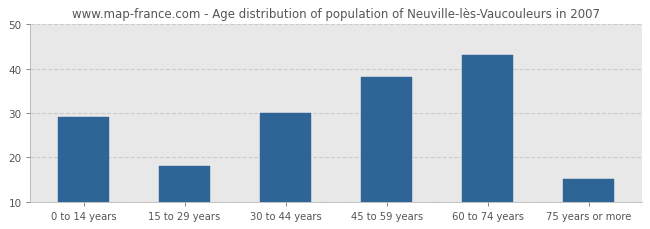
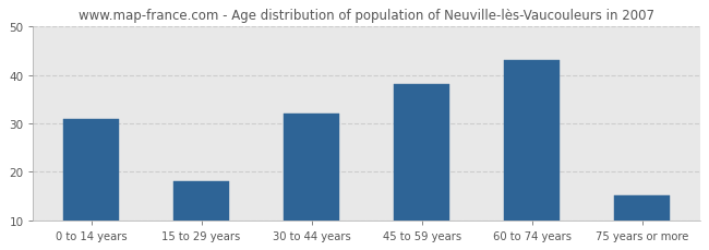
0 to 14 years: 29 -> 31
30 to 44 years: 30 -> 32
